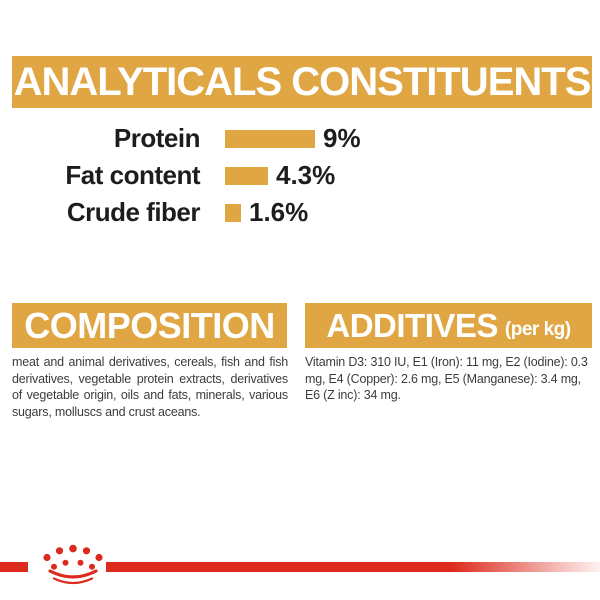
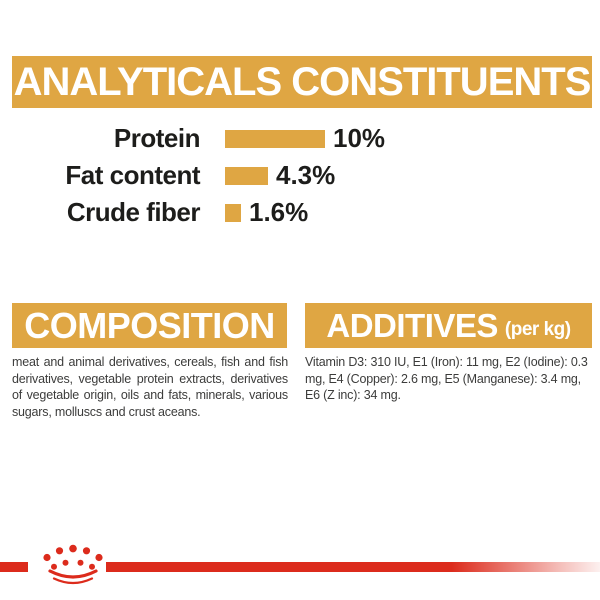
Protein: 9% -> 10%
